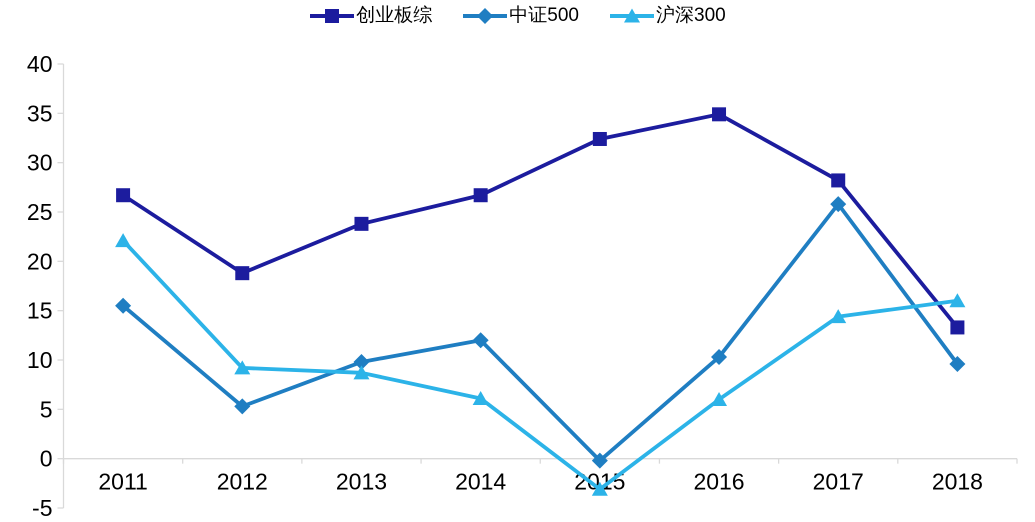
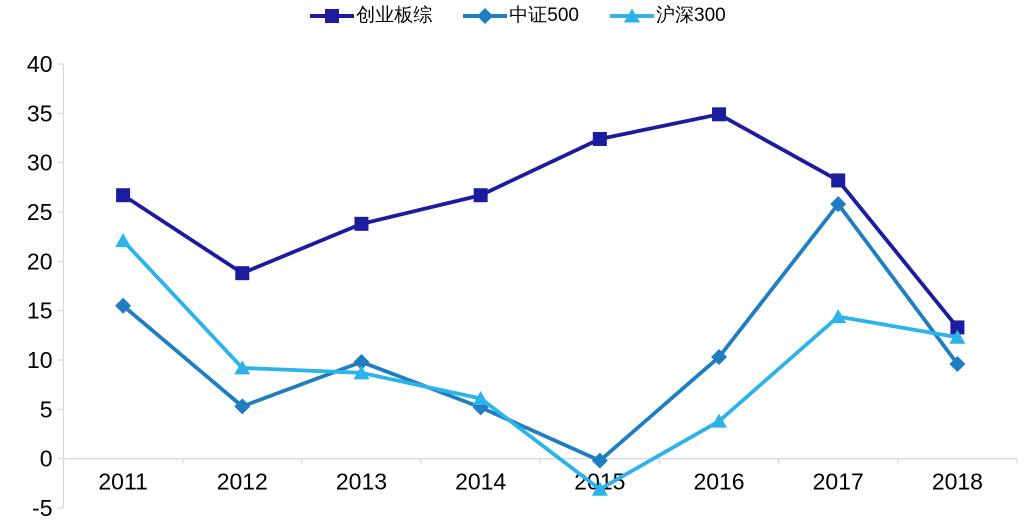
中证500/2014: 12 -> 5
沪深300/2016: 6 -> 4
沪深300/2018: 16 -> 12
